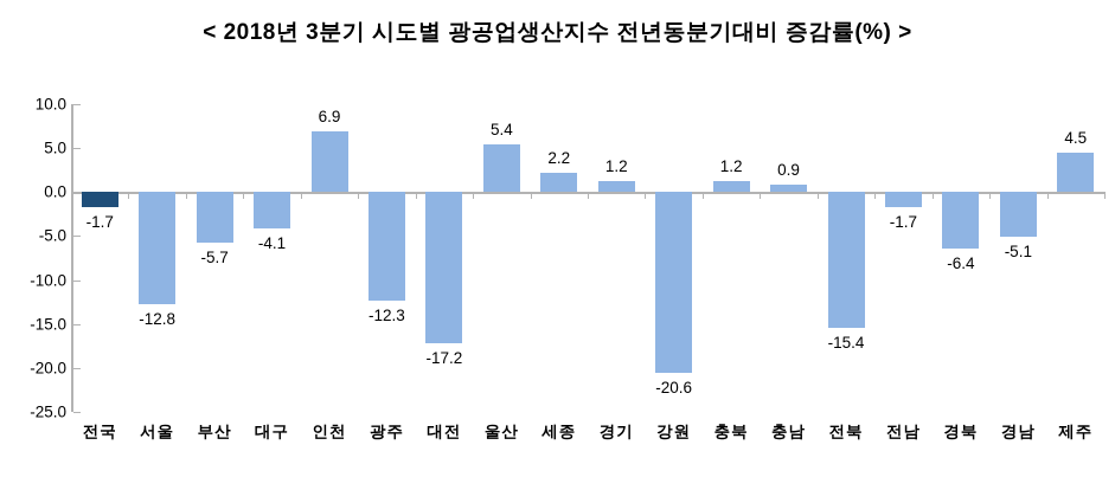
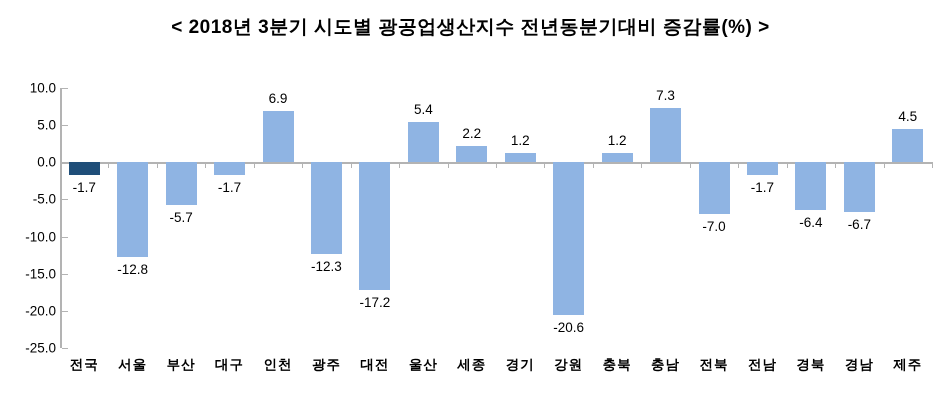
대구: -4.1 -> -1.7
충남: 0.9 -> 7.3
전북: -15.4 -> -7.0
경남: -5.1 -> -6.7
